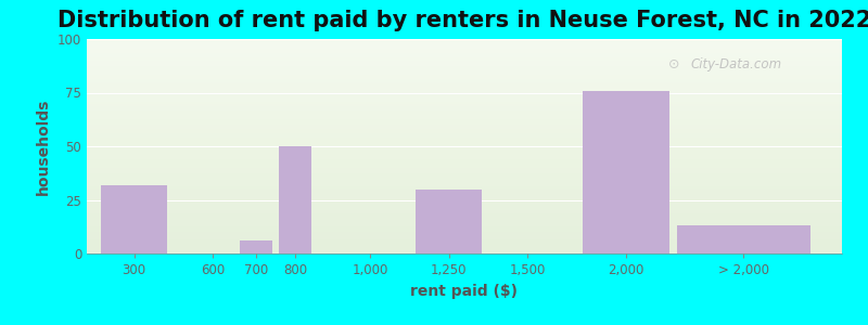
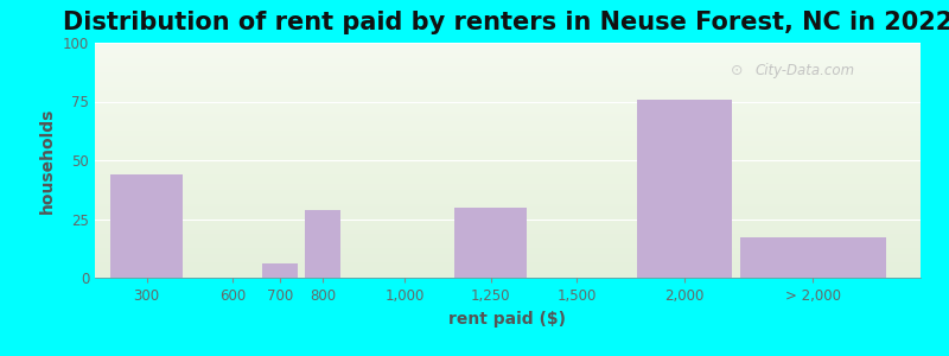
300: 32 -> 44
800: 50 -> 29
> 2,000: 13 -> 17
